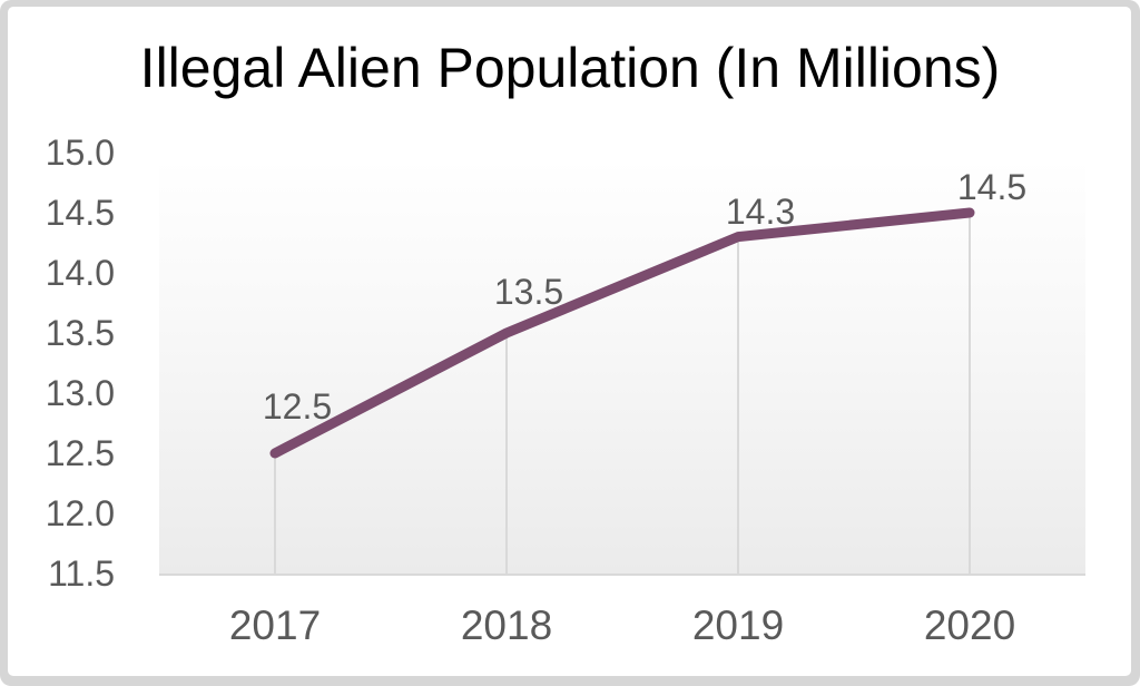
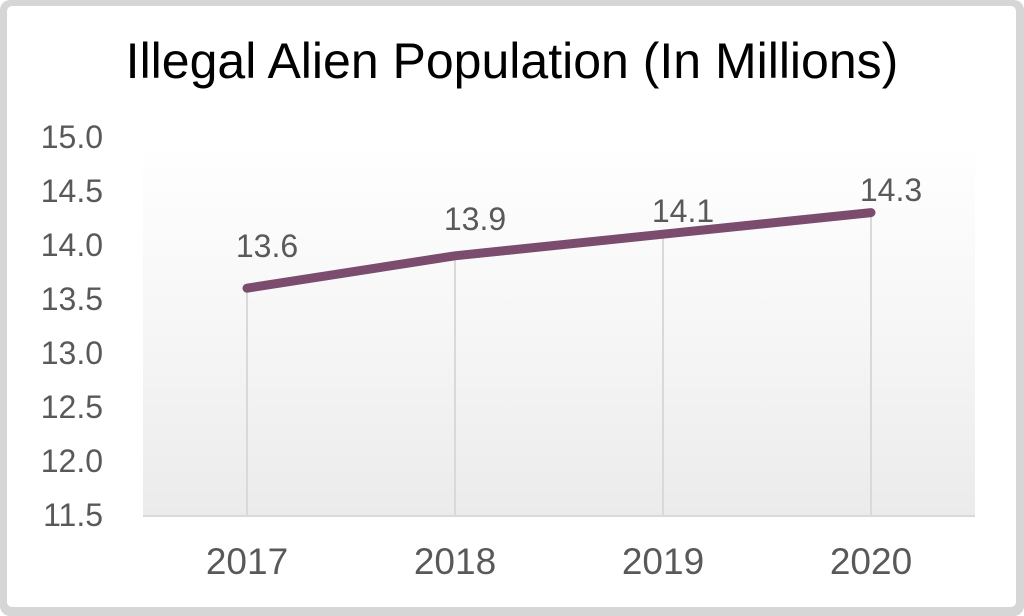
2017: 12.5 -> 13.6
2018: 13.5 -> 13.9
2019: 14.3 -> 14.1
2020: 14.5 -> 14.3
